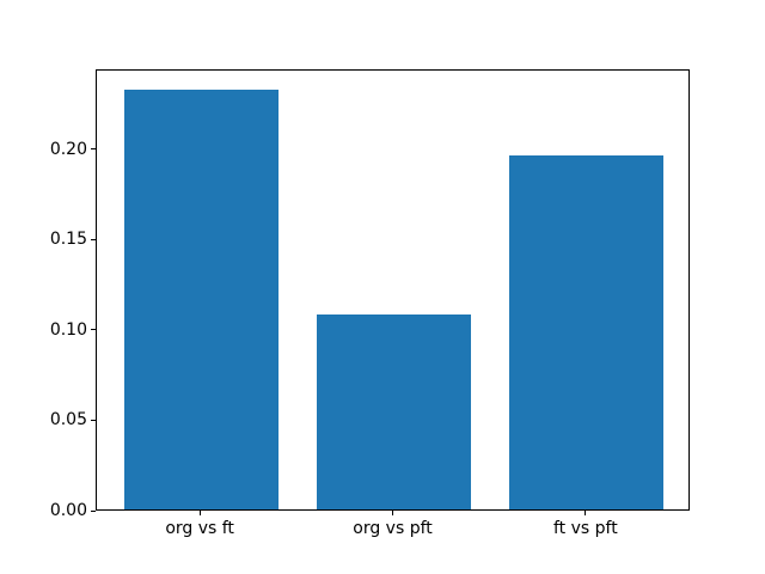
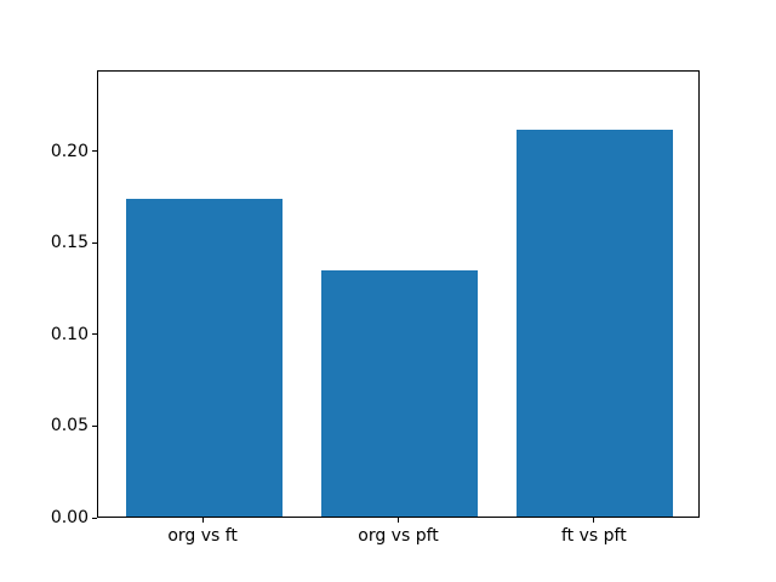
org vs ft: 0.232 -> 0.173
org vs pft: 0.108 -> 0.134
ft vs pft: 0.196 -> 0.211
